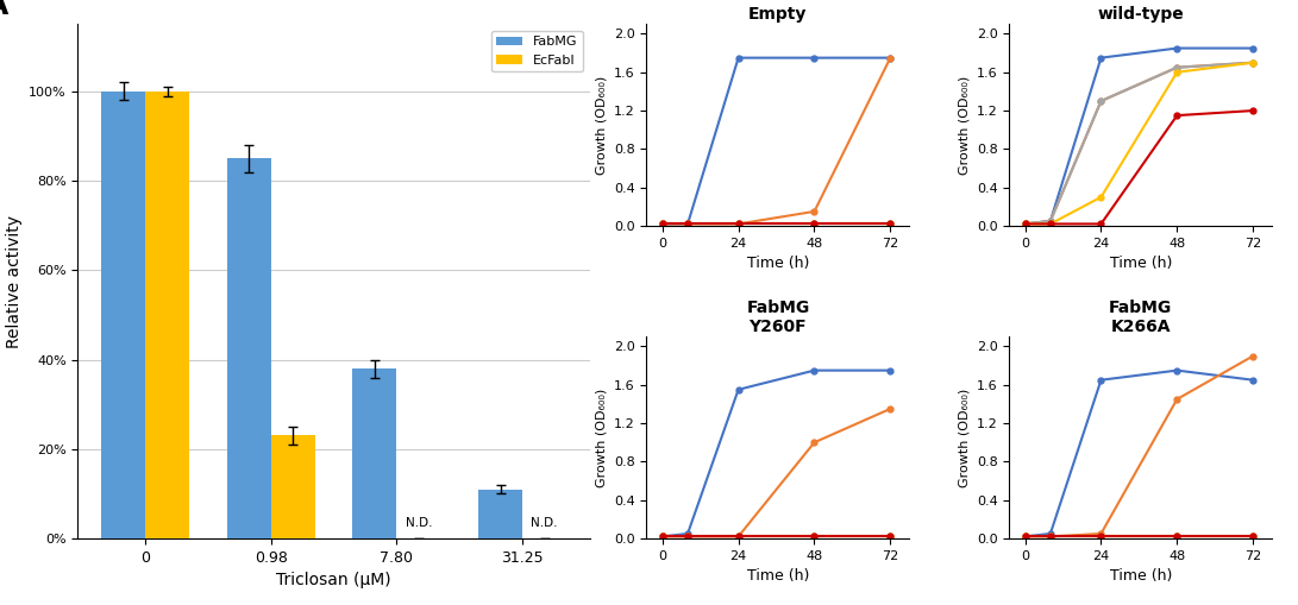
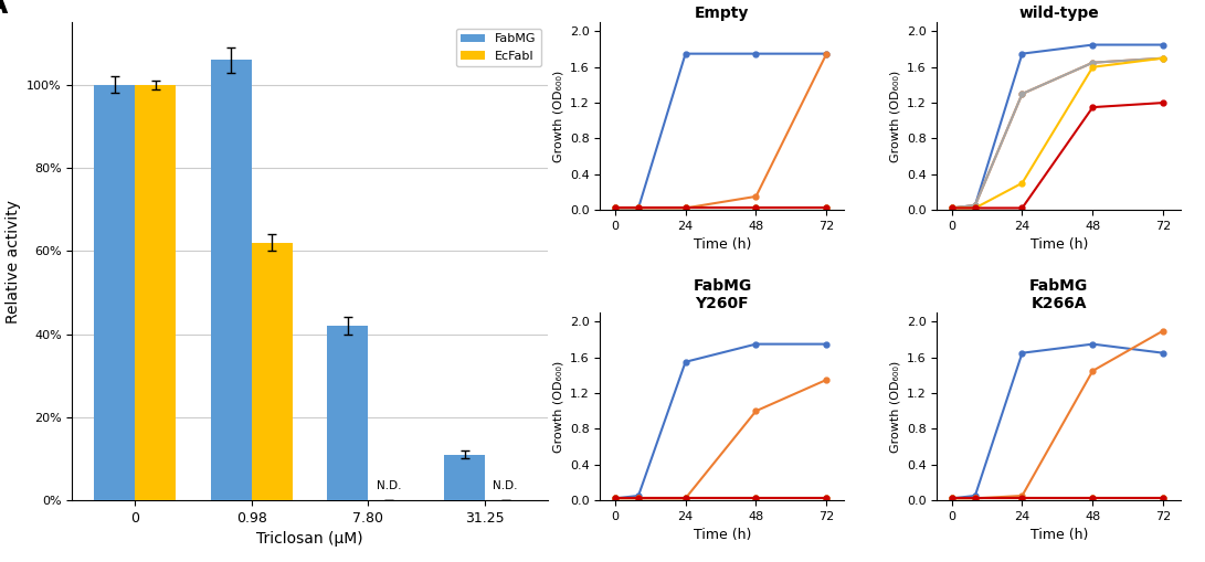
FabMG/0.98: 85% -> 106%
EcFabI/0.98: 23% -> 62%
FabMG/7.80: 38% -> 42%
